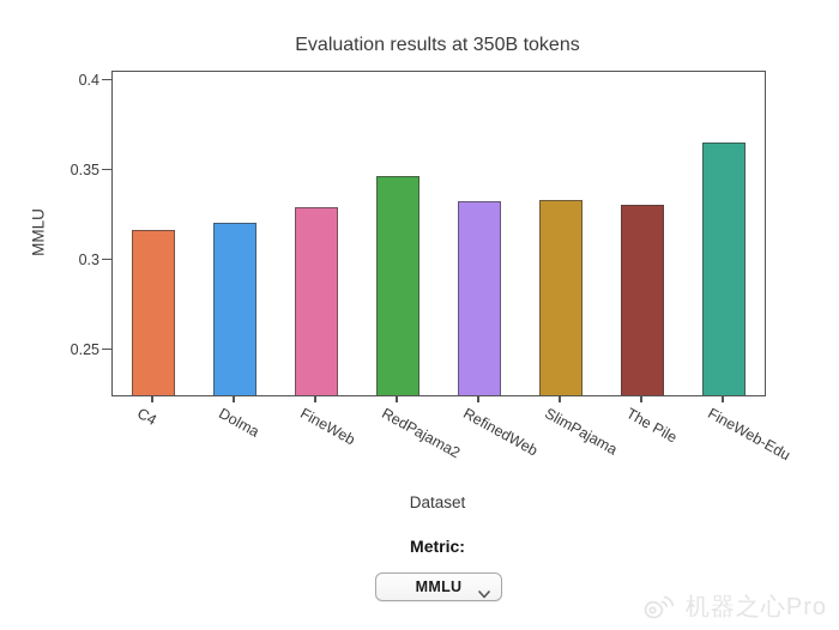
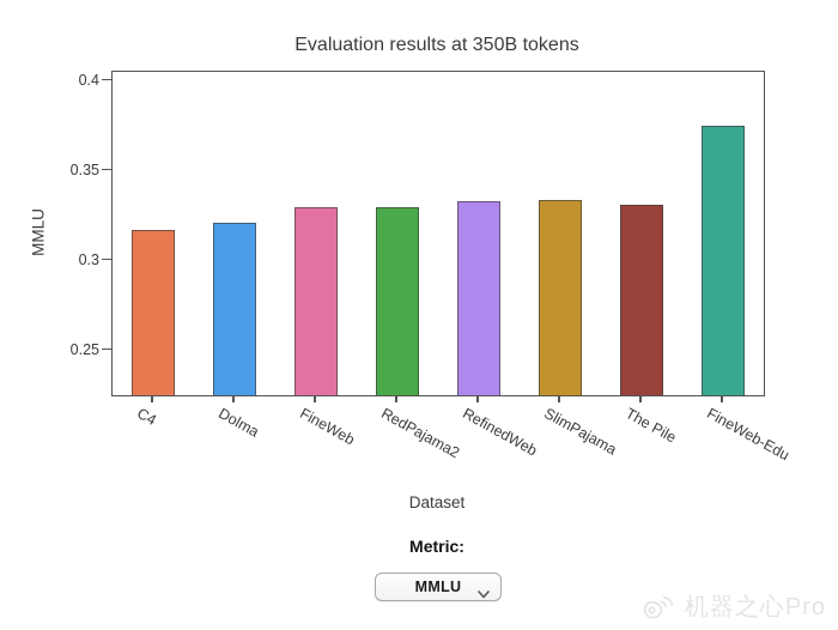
RedPajama2: 0.347 -> 0.330
FineWeb-Edu: 0.366 -> 0.375
